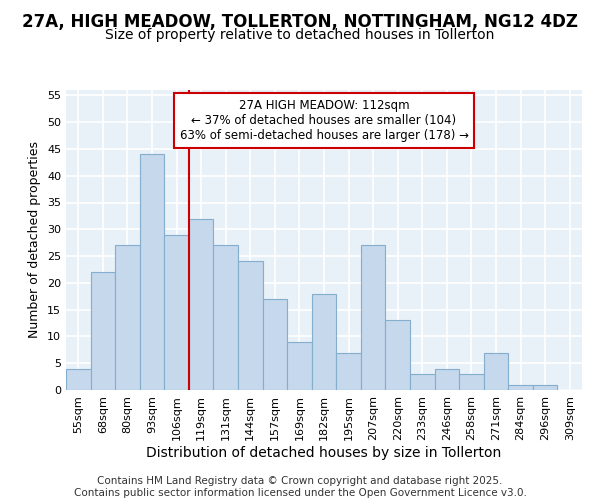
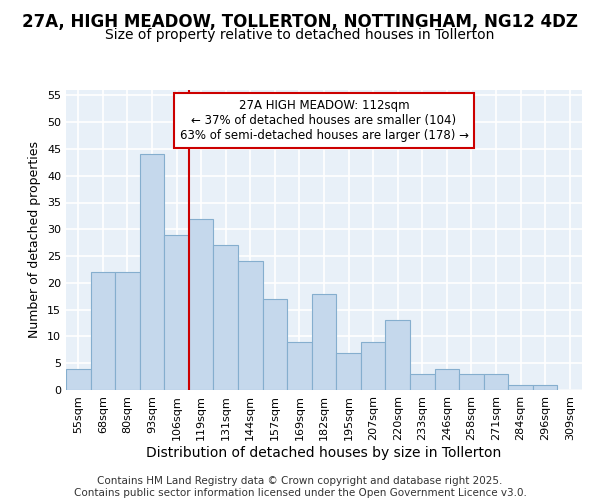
80sqm: 27 -> 22
207sqm: 27 -> 9
271sqm: 7 -> 3
